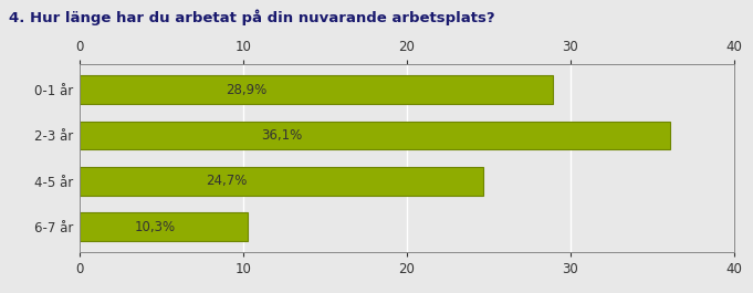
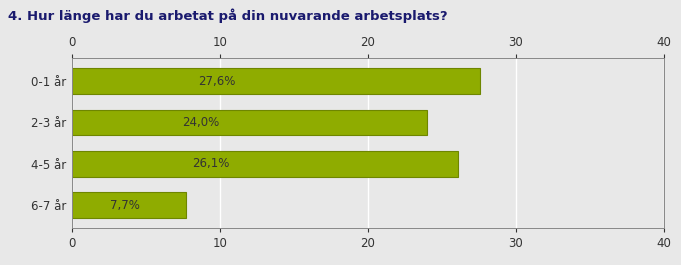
0-1 år: 28,9% -> 27,6%
2-3 år: 36,1% -> 24,0%
4-5 år: 24,7% -> 26,1%
6-7 år: 10,3% -> 7,7%
